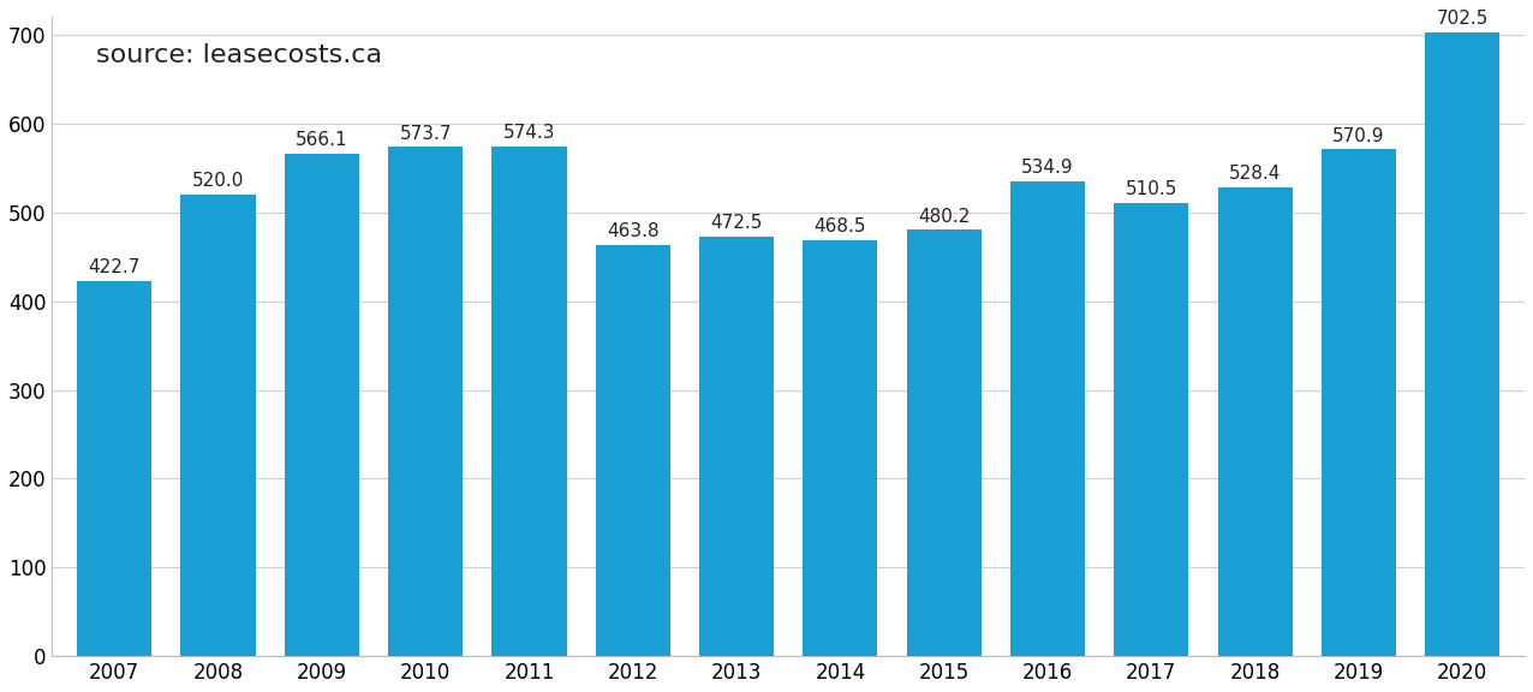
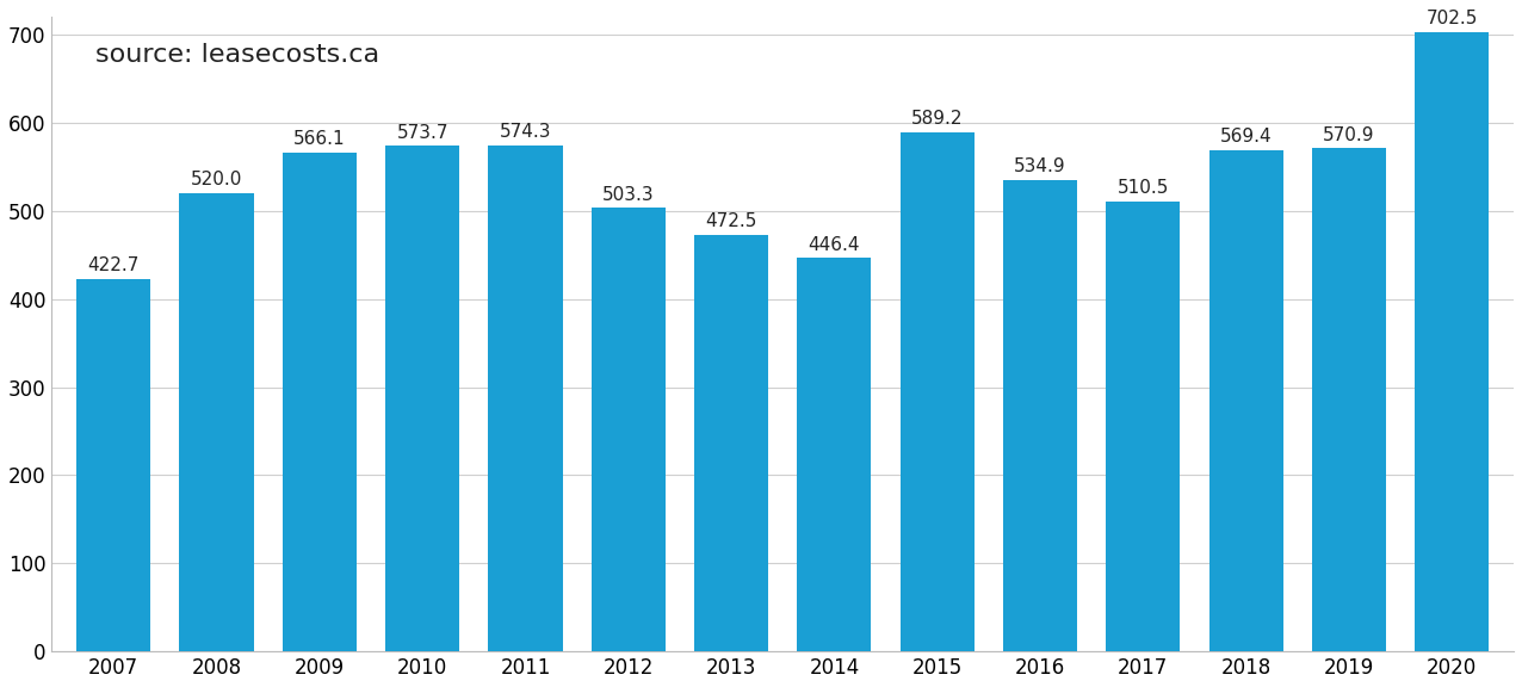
2012: 463.8 -> 503.3
2014: 468.5 -> 446.4
2015: 480.2 -> 589.2
2018: 528.4 -> 569.4
